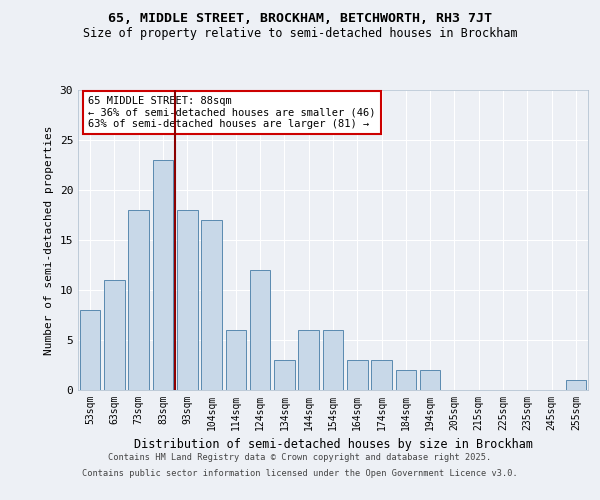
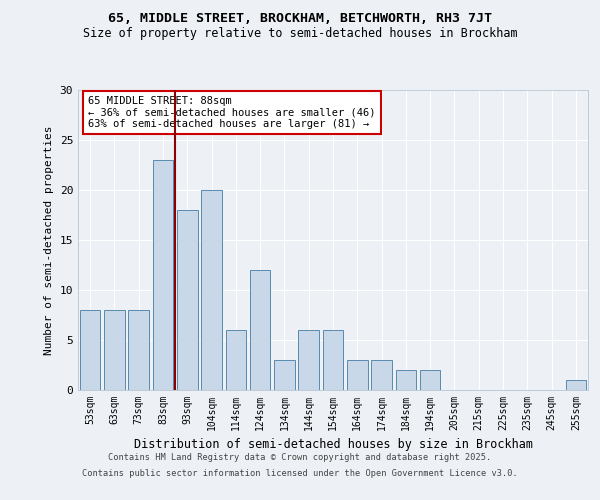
63sqm: 11 -> 8
73sqm: 18 -> 8
104sqm: 17 -> 20
